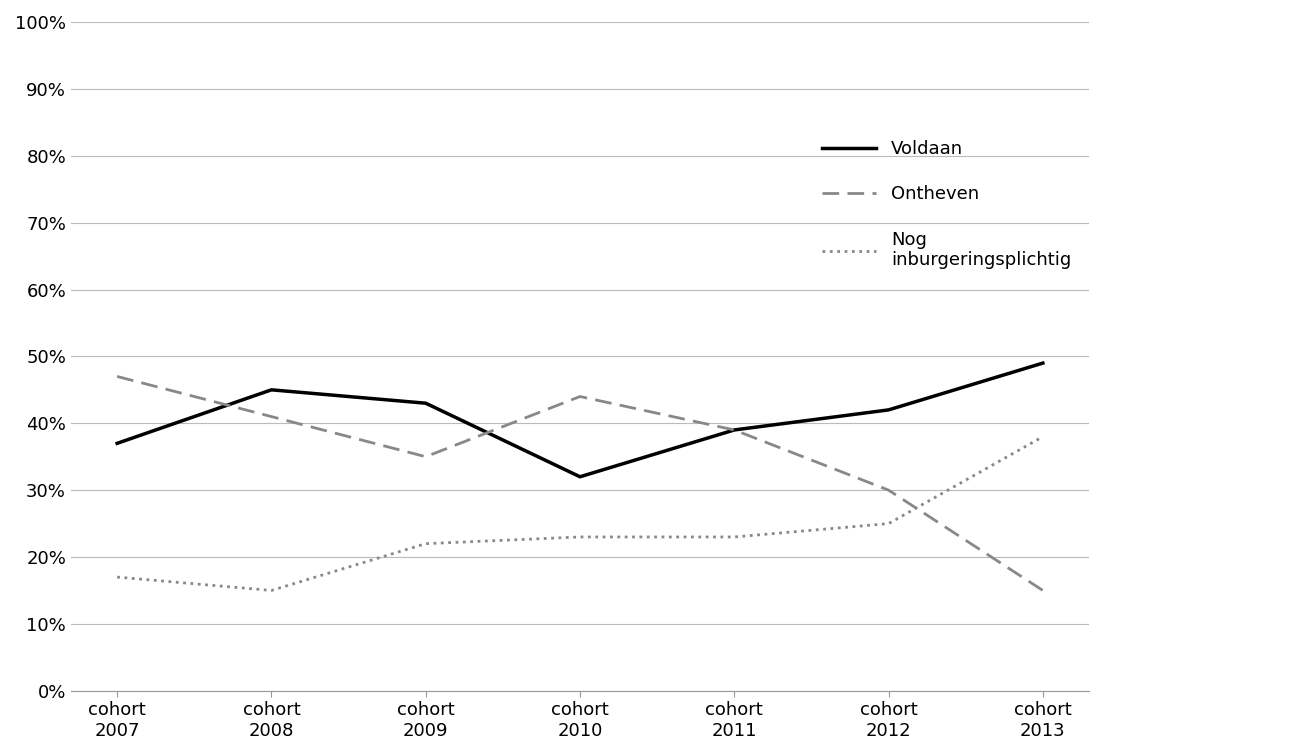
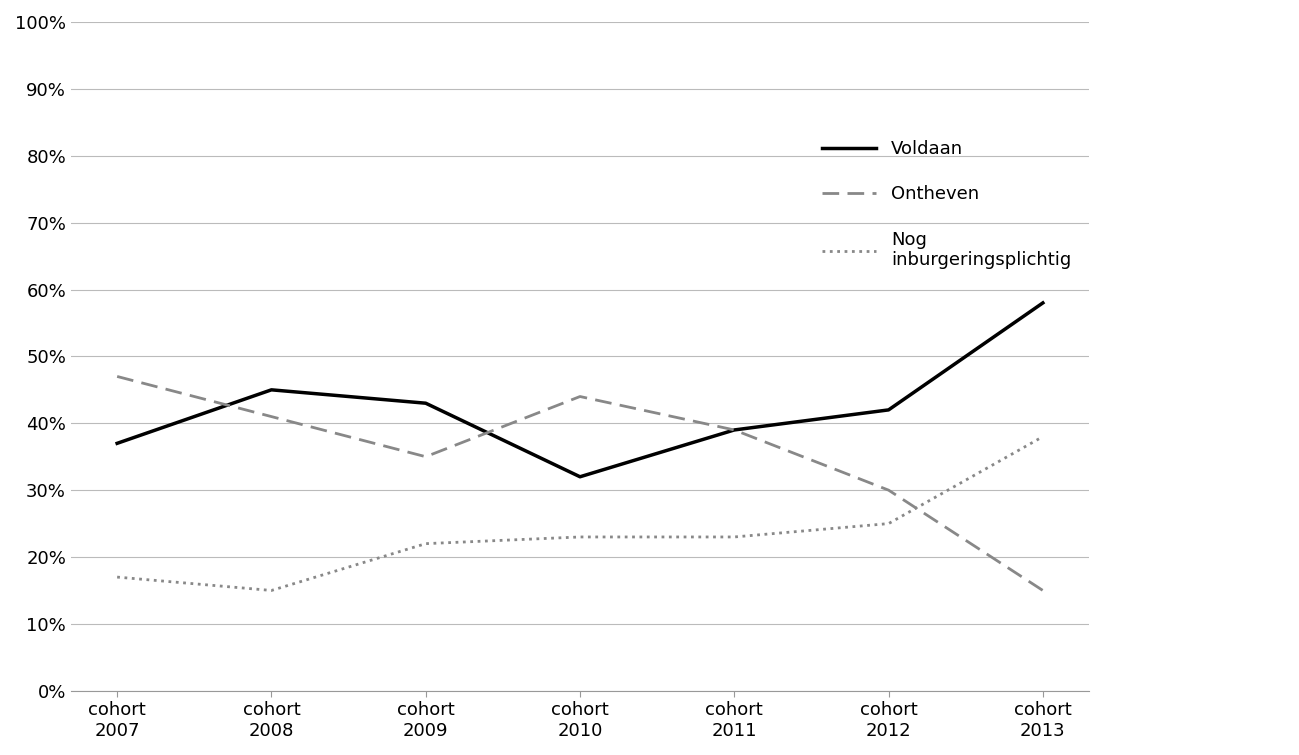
Voldaan/cohort 2013: 49% -> 58%
